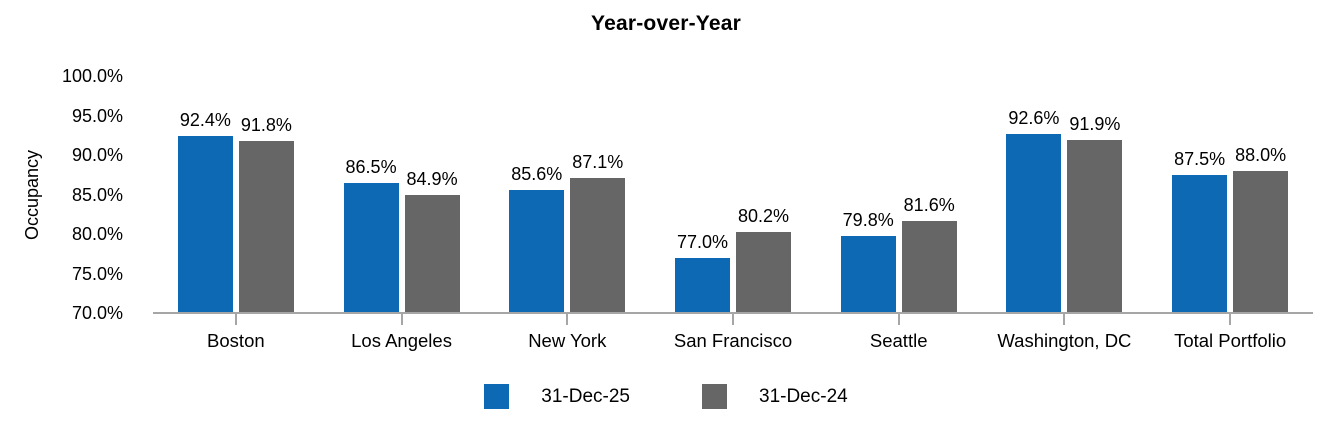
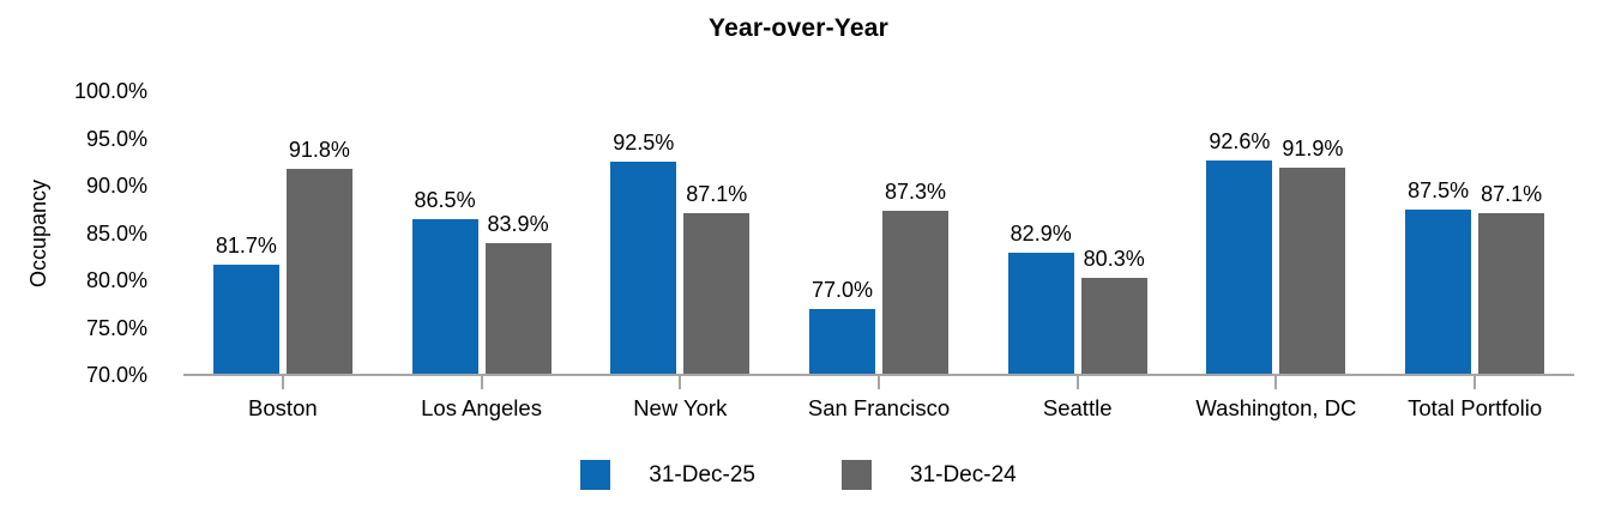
31-Dec-25/Boston: 92.4% -> 81.7%
31-Dec-24/Los Angeles: 84.9% -> 83.9%
31-Dec-25/New York: 85.6% -> 92.5%
31-Dec-24/San Francisco: 80.2% -> 87.3%
31-Dec-25/Seattle: 79.8% -> 82.9%
31-Dec-24/Seattle: 81.6% -> 80.3%
31-Dec-24/Total Portfolio: 88.0% -> 87.1%
